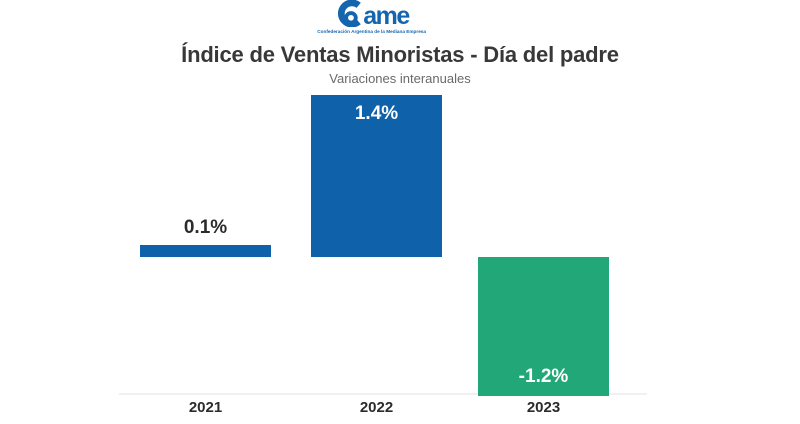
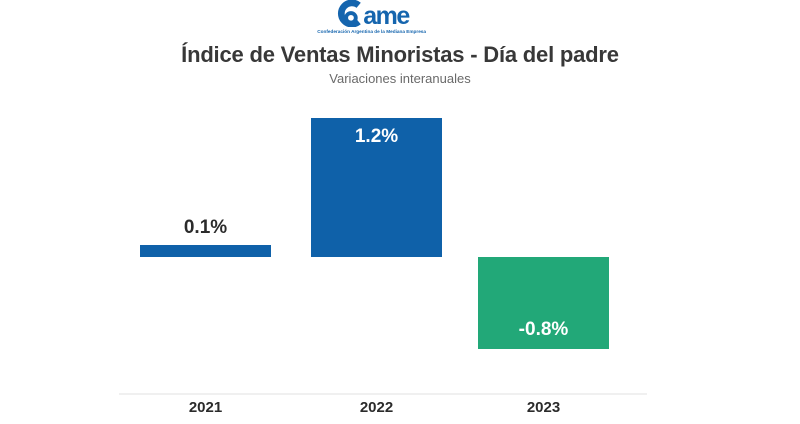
2022: 1.4% -> 1.2%
2023: -1.2% -> -0.8%
